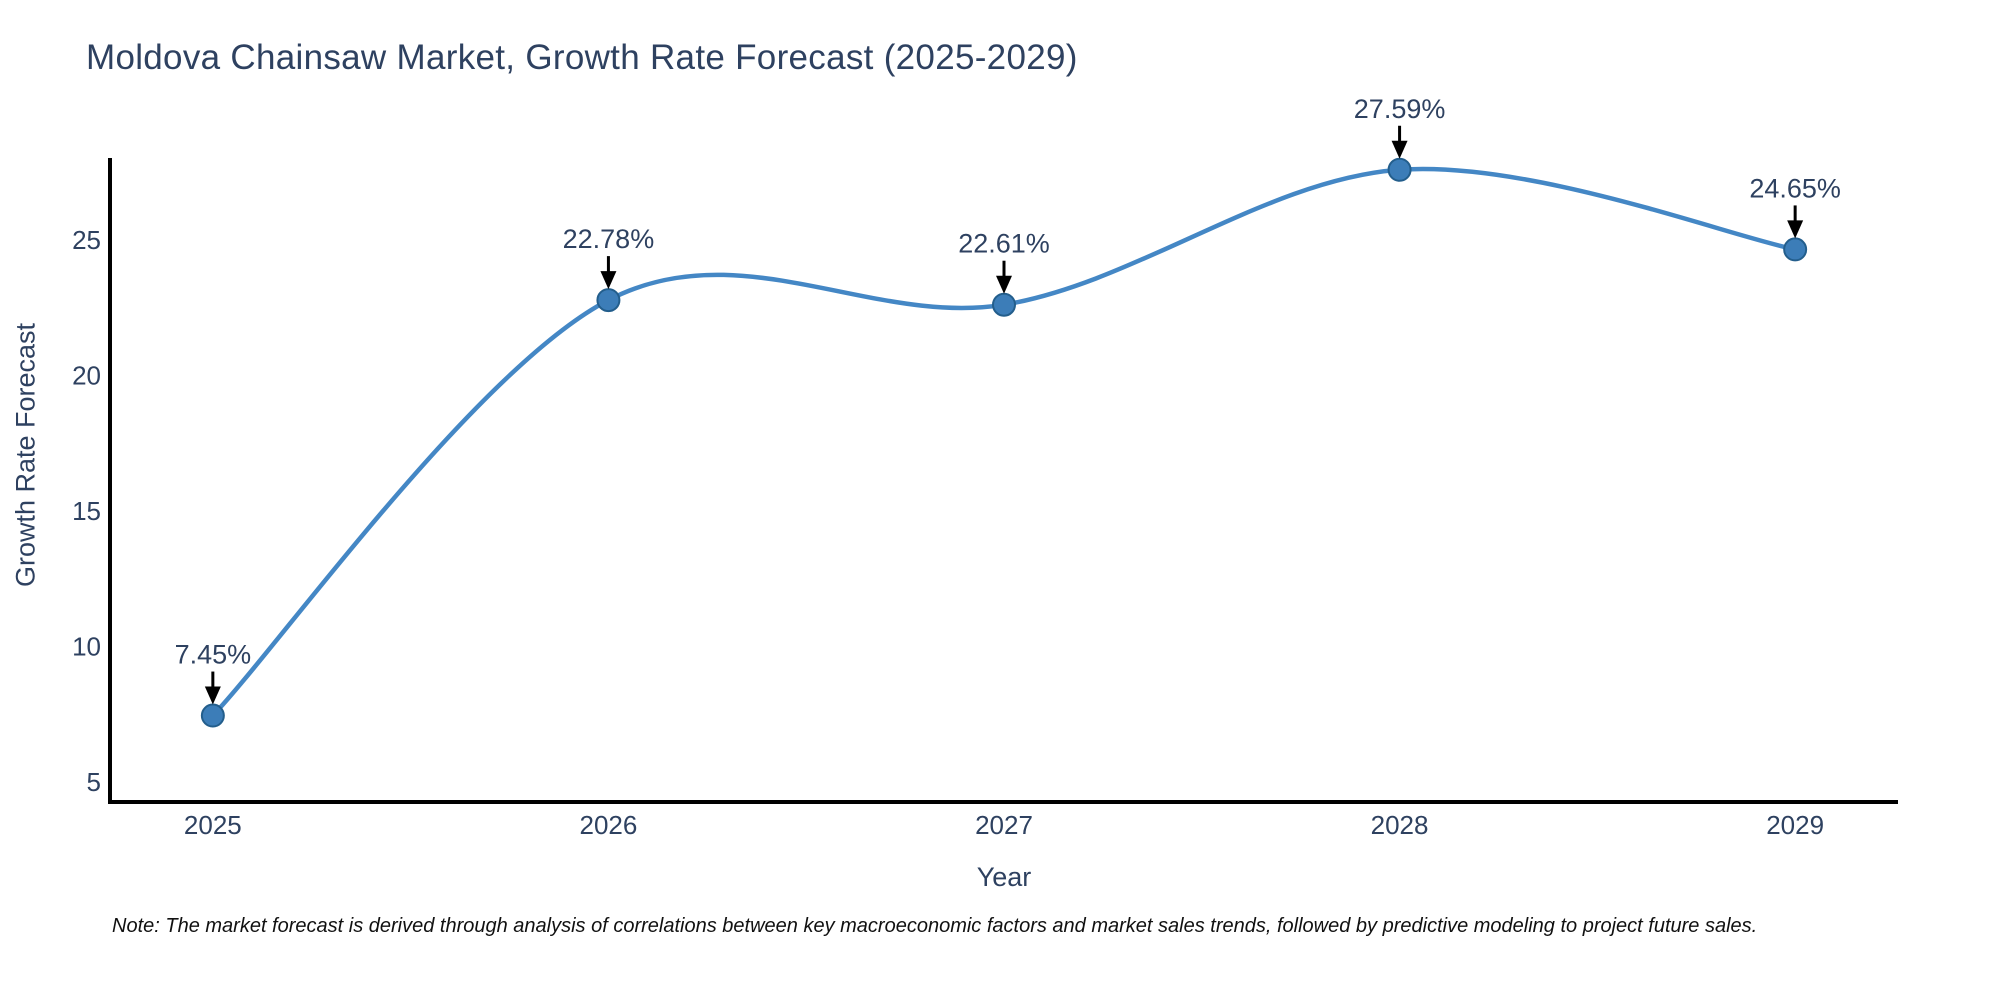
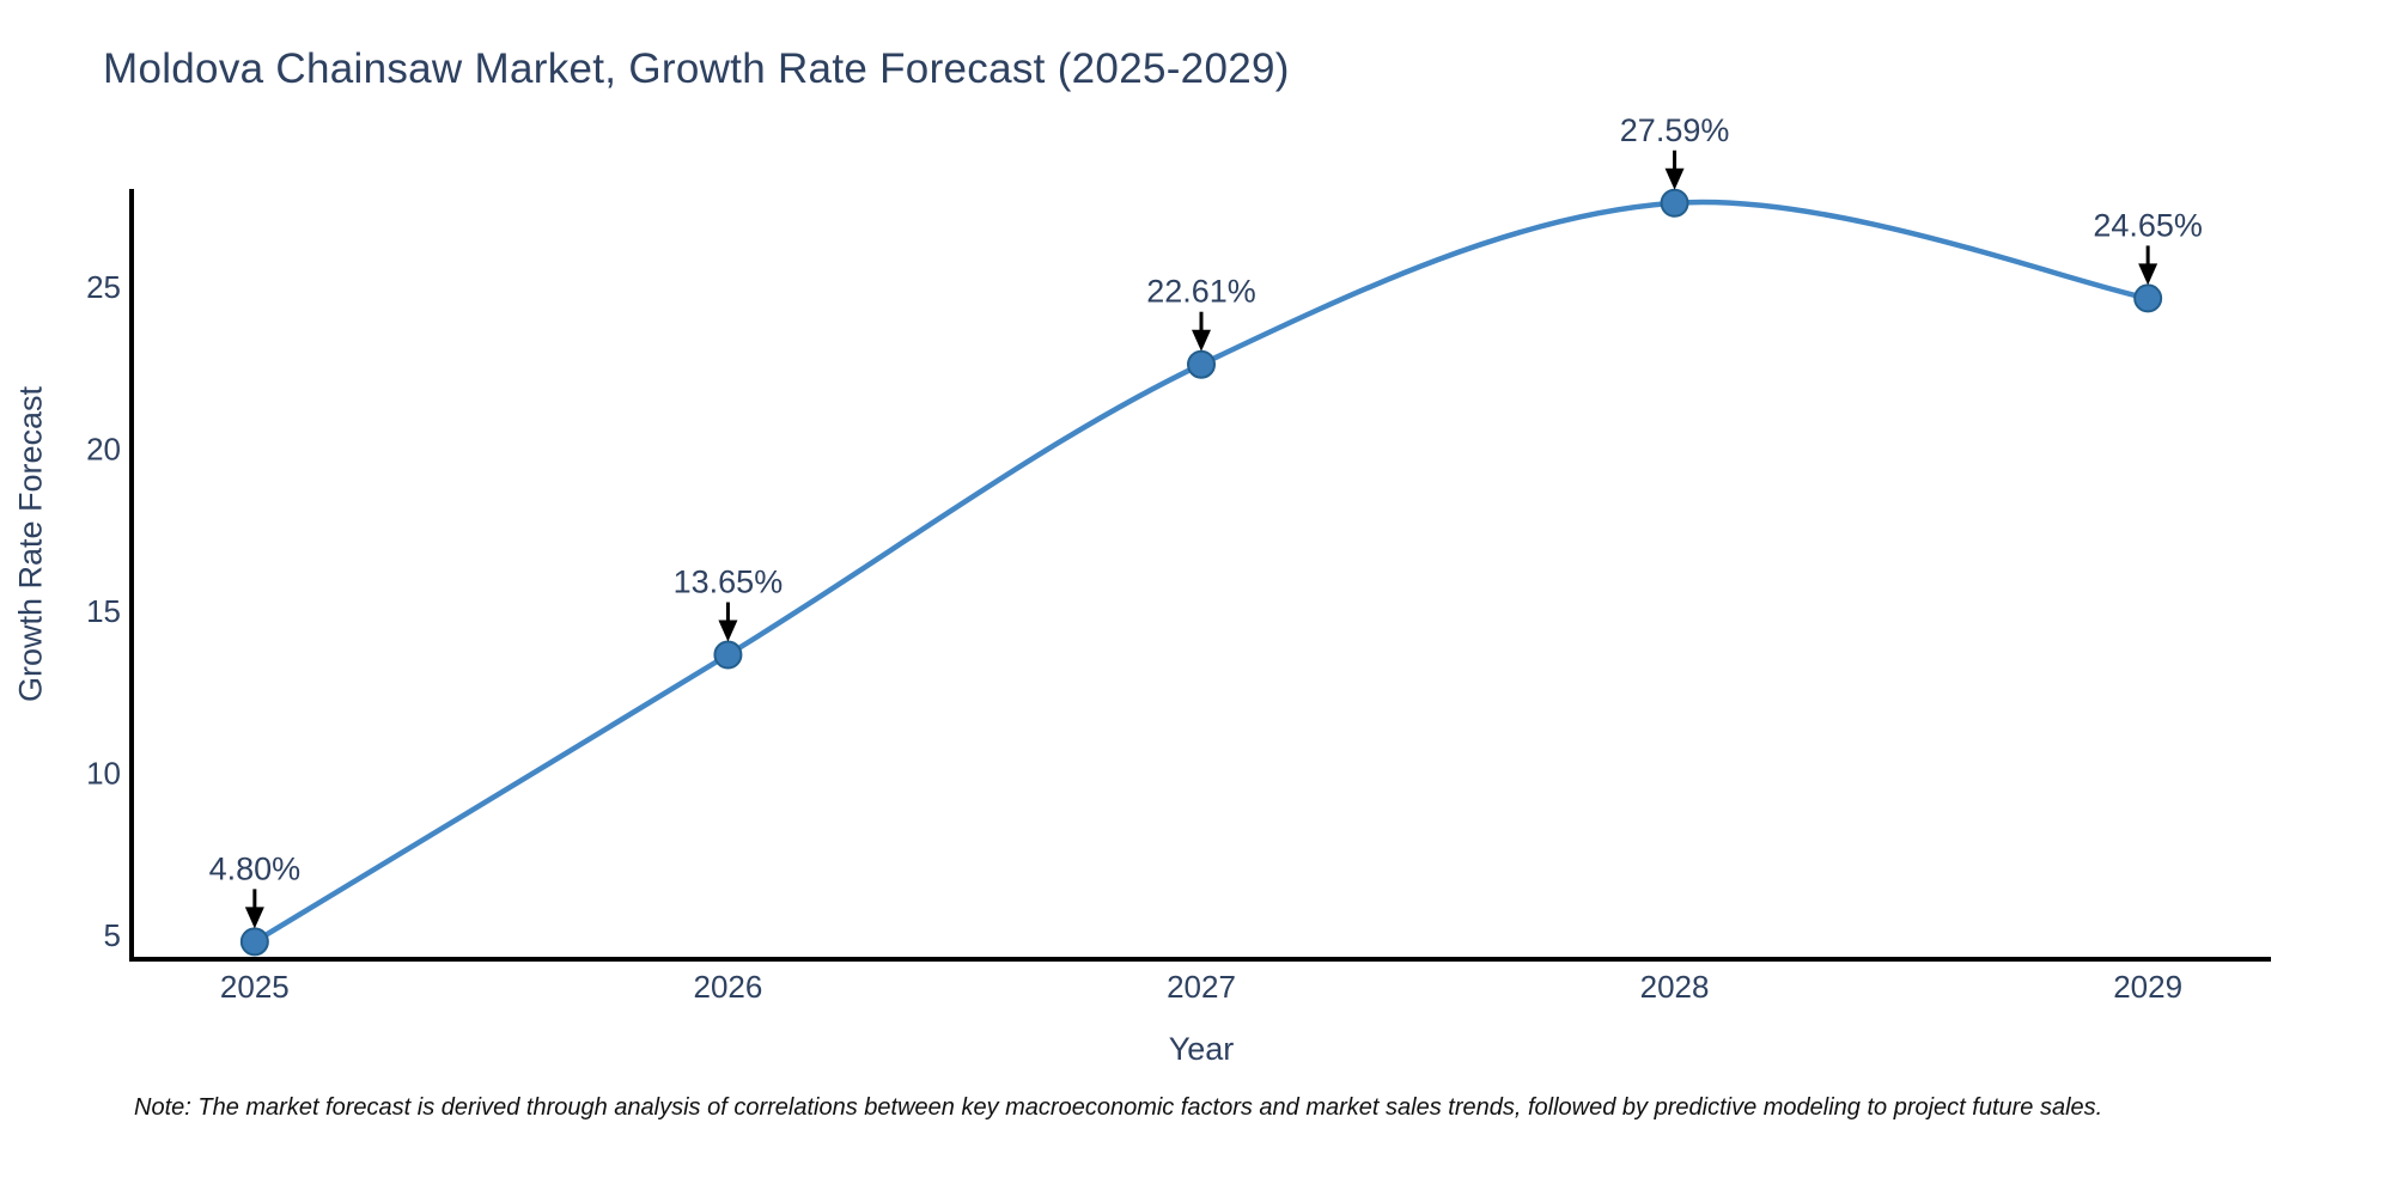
2025: 7.45% -> 4.80%
2026: 22.78% -> 13.65%
